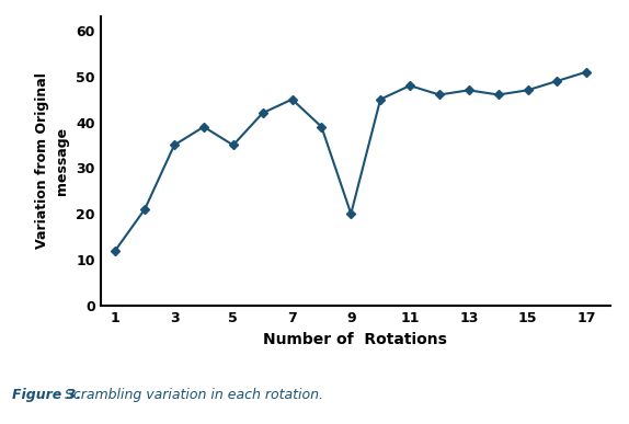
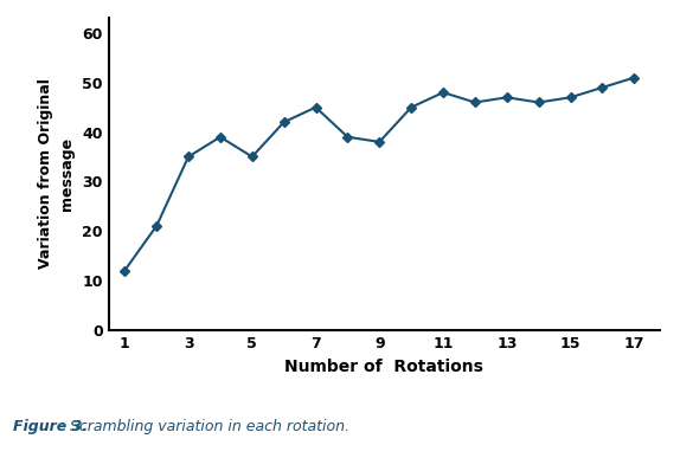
9: 20 -> 38
